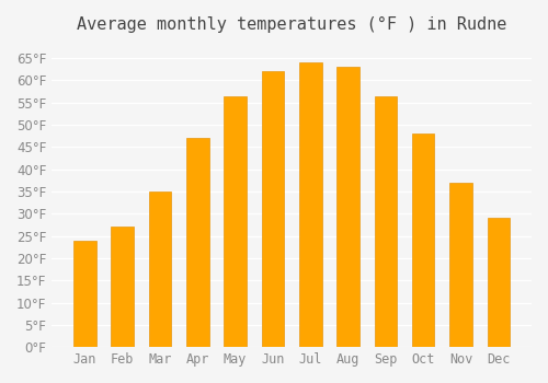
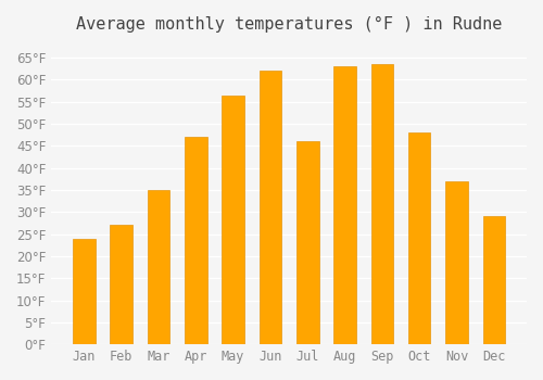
Jul: 64.0°F -> 46.0°F
Sep: 56.5°F -> 63.5°F
